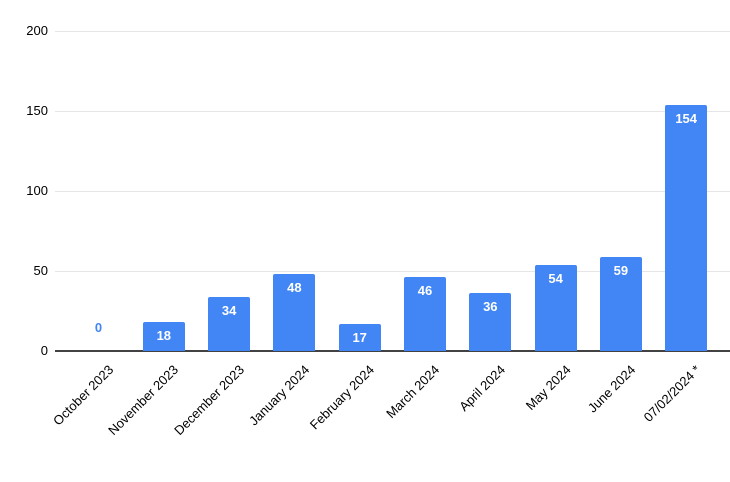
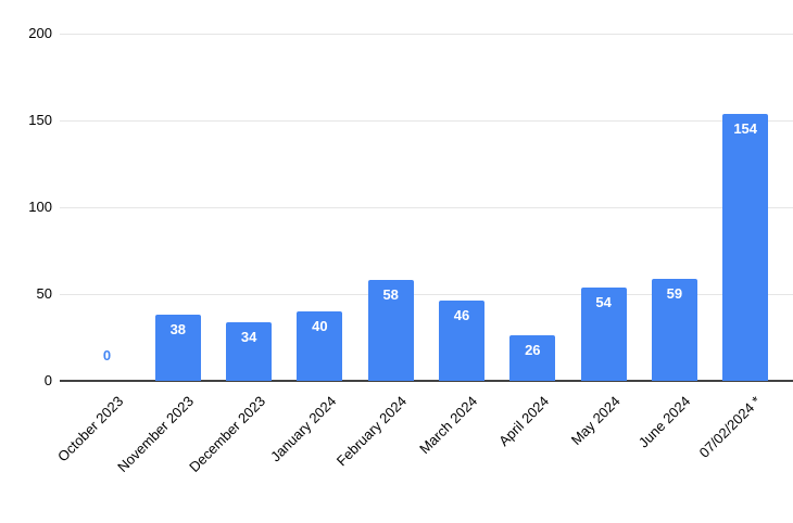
November 2023: 18 -> 38
January 2024: 48 -> 40
February 2024: 17 -> 58
April 2024: 36 -> 26
